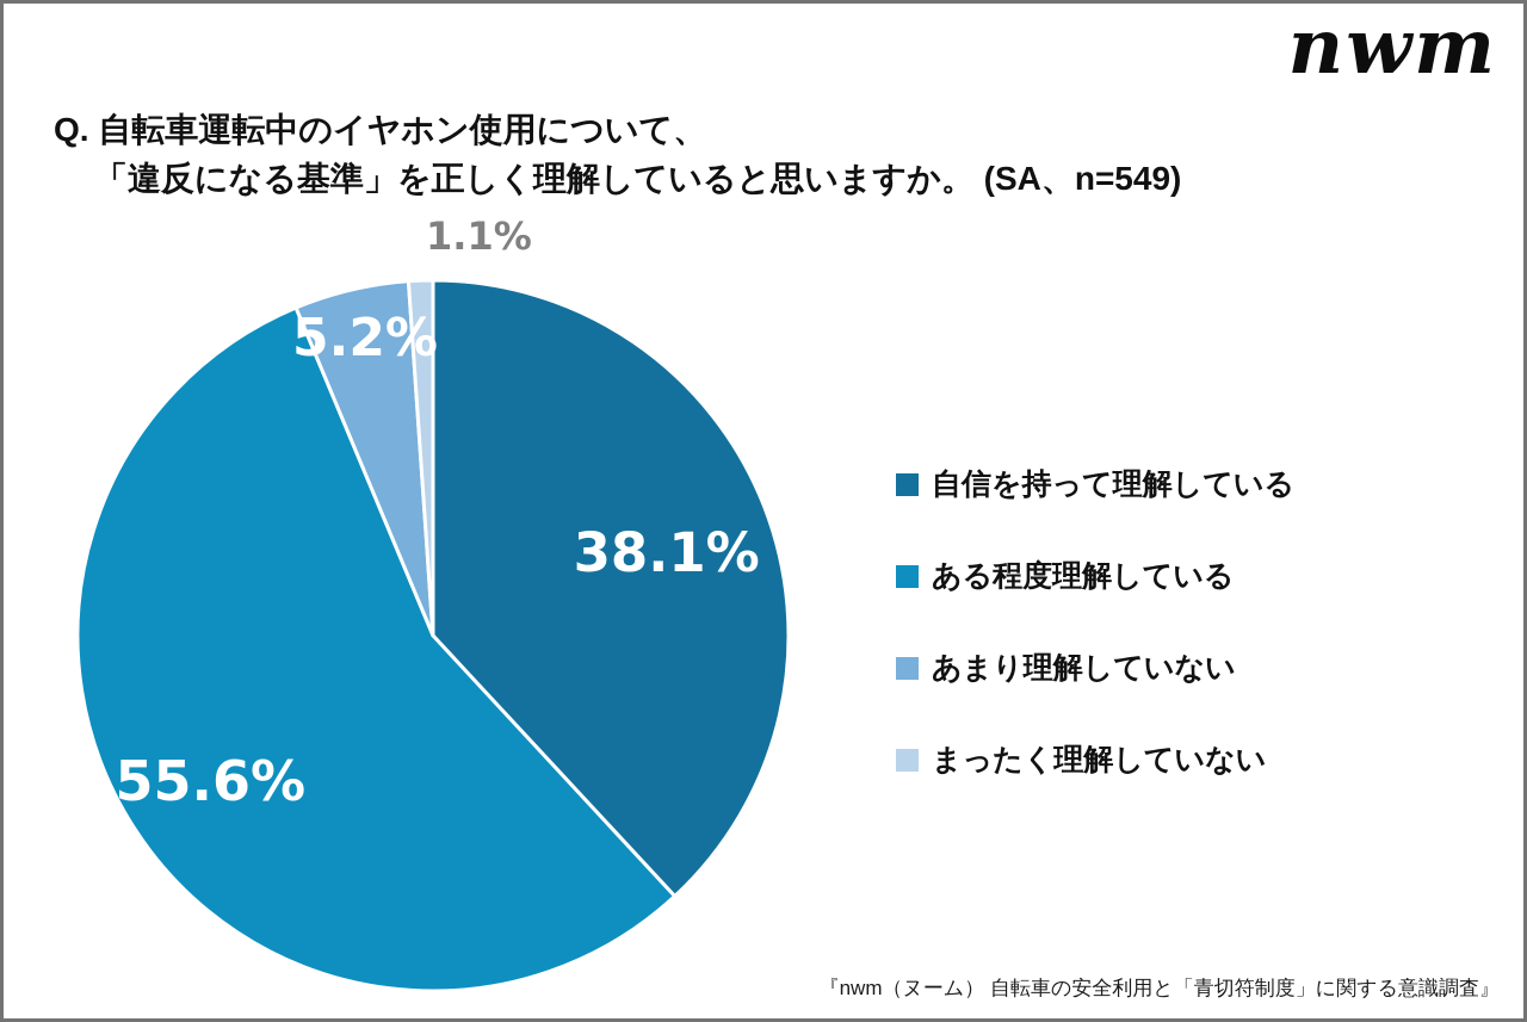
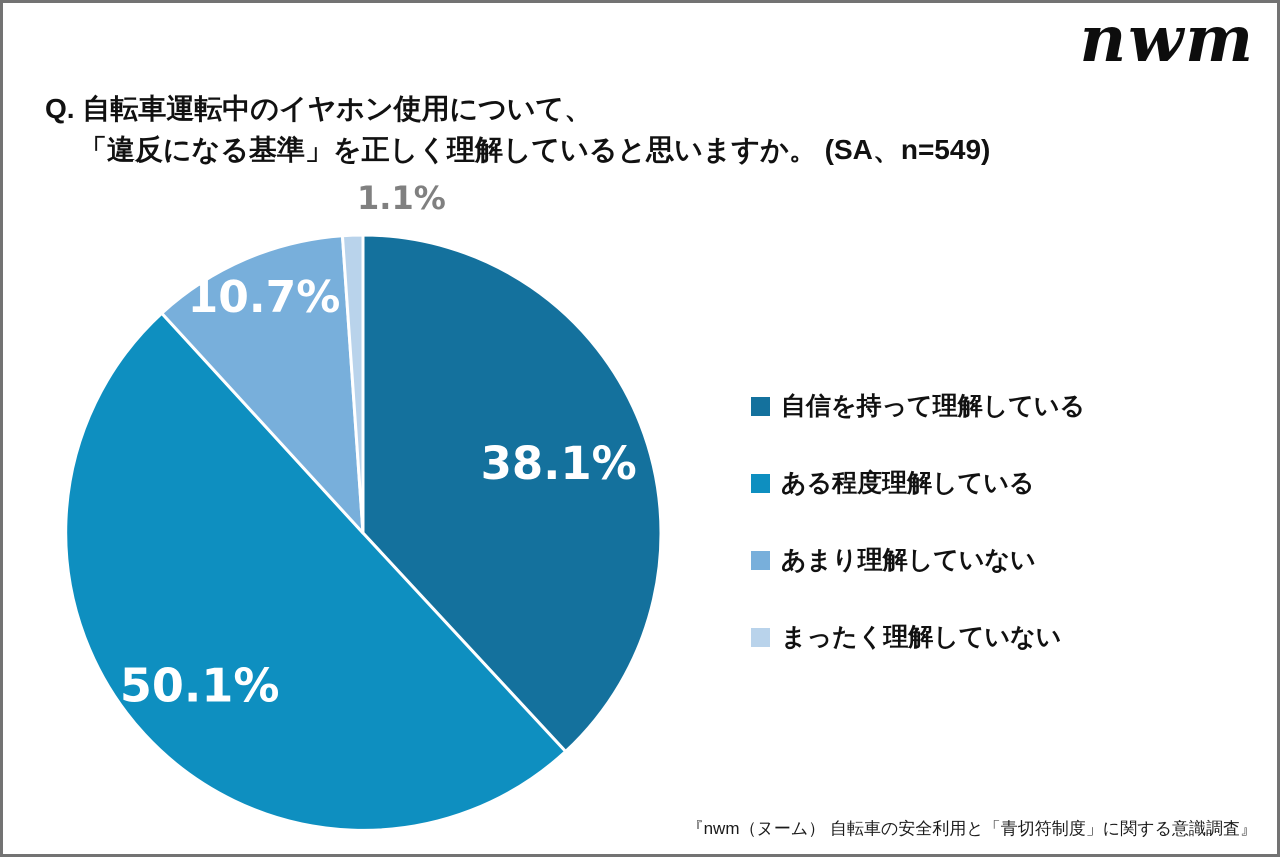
ある程度理解している: 55.6% -> 50.1%
あまり理解していない: 5.2% -> 10.7%
